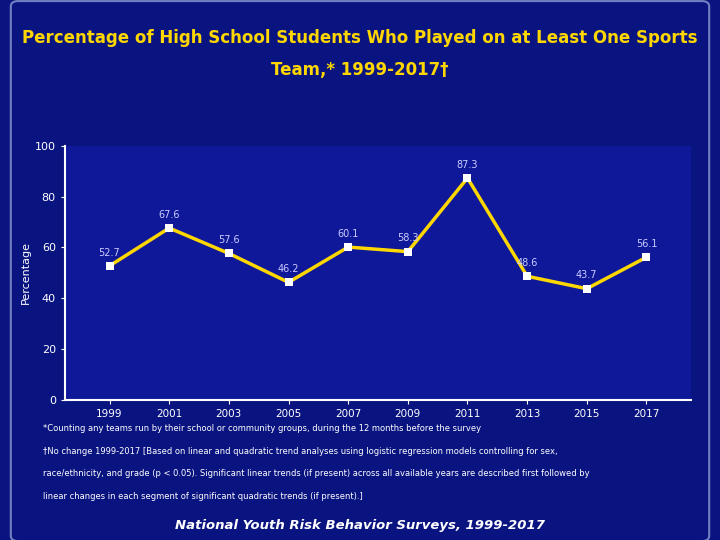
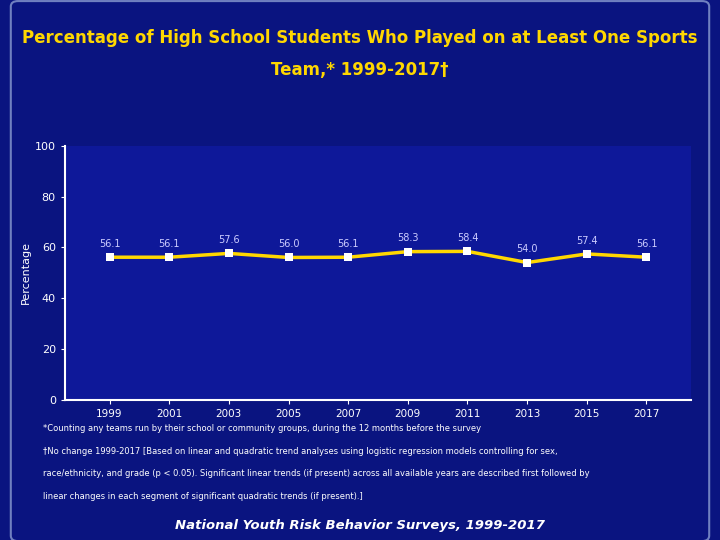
1999: 52.7 -> 56.1
2001: 67.6 -> 56.1
2005: 46.2 -> 56.0
2007: 60.1 -> 56.1
2011: 87.3 -> 58.4
2013: 48.6 -> 54.0
2015: 43.7 -> 57.4
